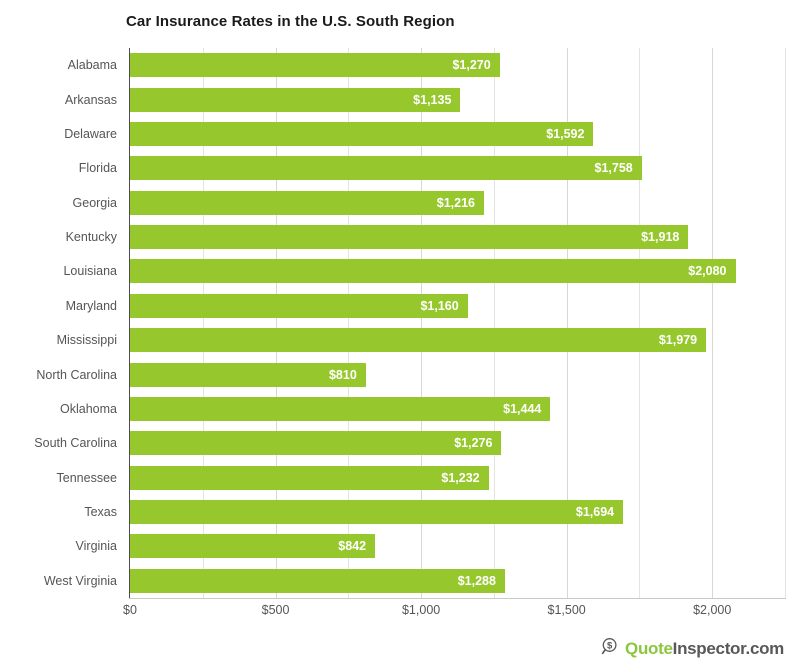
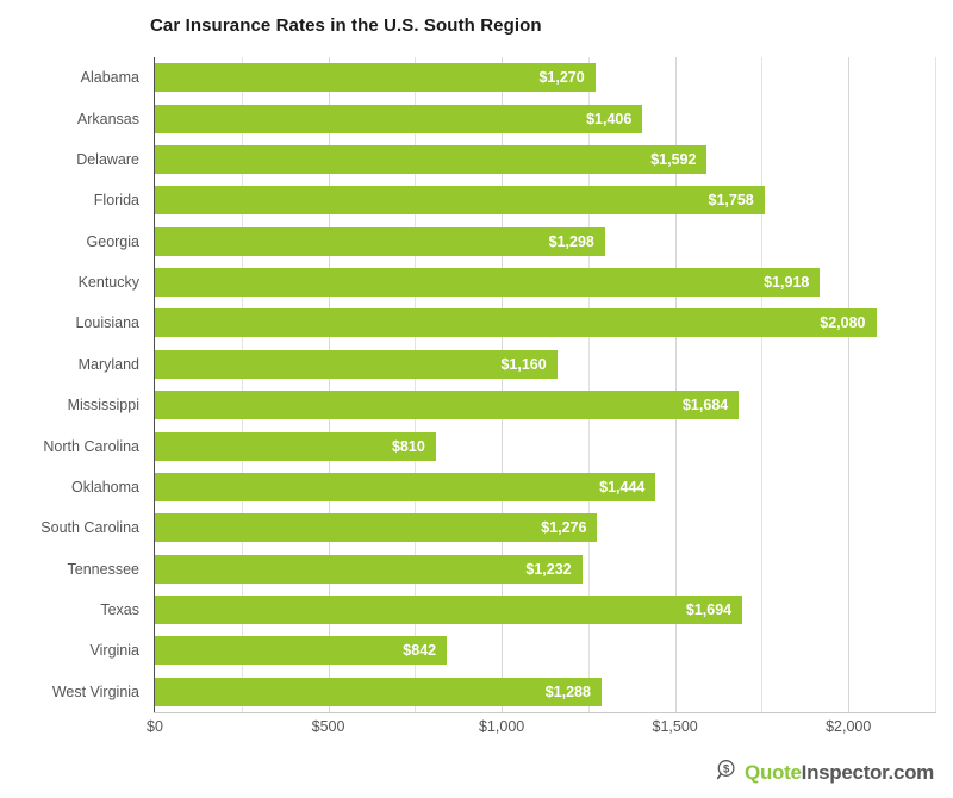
Arkansas: $1,135 -> $1,406
Georgia: $1,216 -> $1,298
Mississippi: $1,979 -> $1,684
